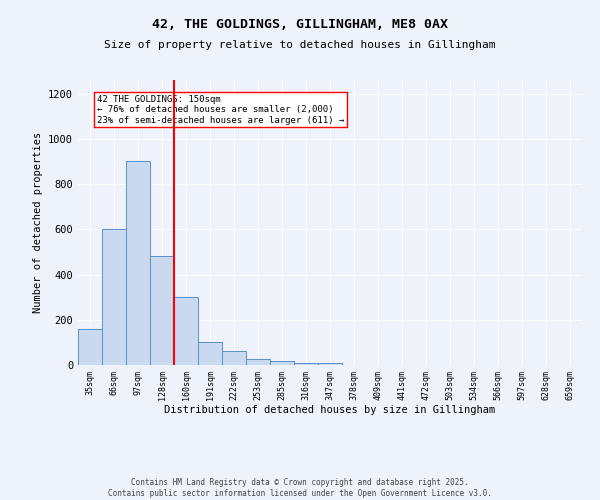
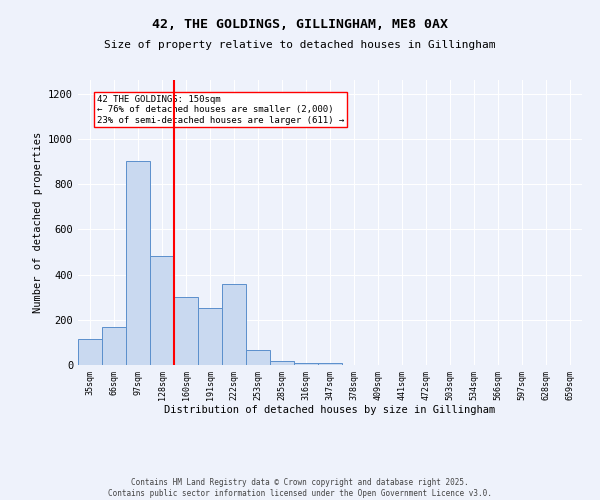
35sqm: 160 -> 115
66sqm: 600 -> 170
191sqm: 100 -> 250
222sqm: 60 -> 360
253sqm: 25 -> 65
